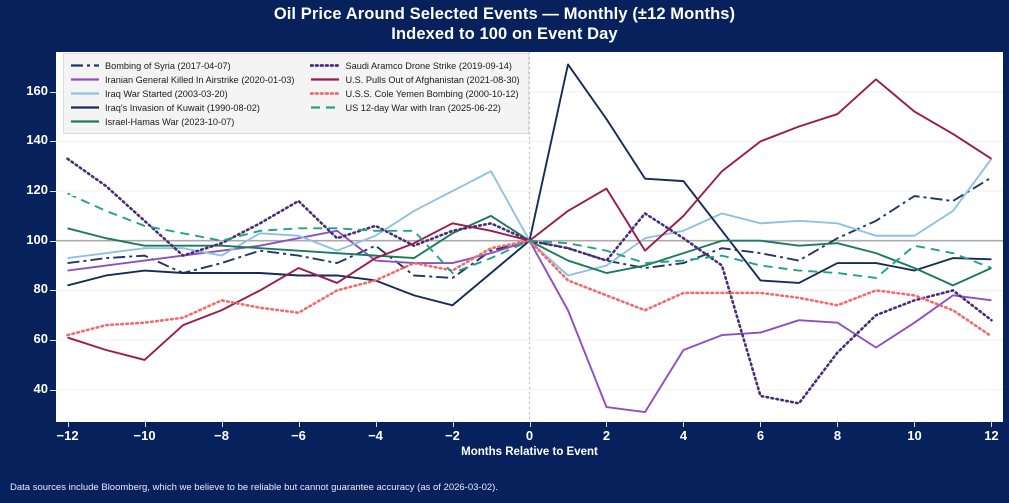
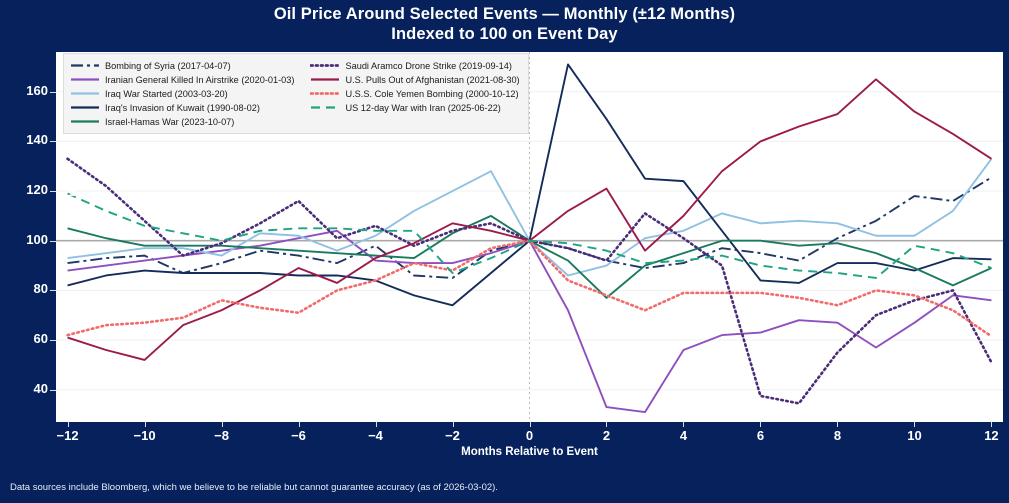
Israel-Hamas War (2023-10-07)/2: 87 -> 77
Saudi Aramco Drone Strike (2019-09-14)/12: 68 -> 51
